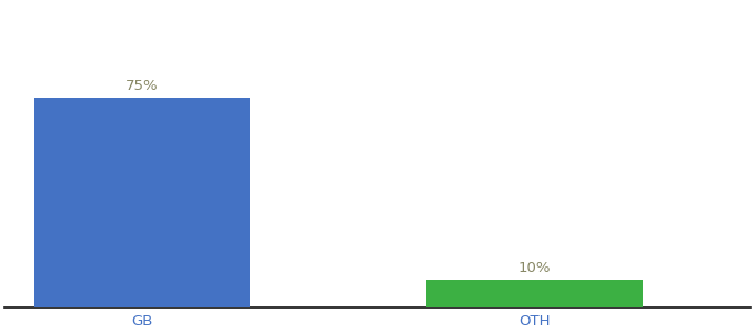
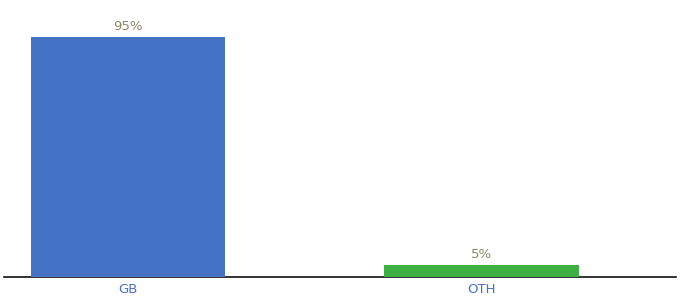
GB: 75% -> 95%
OTH: 10% -> 5%
